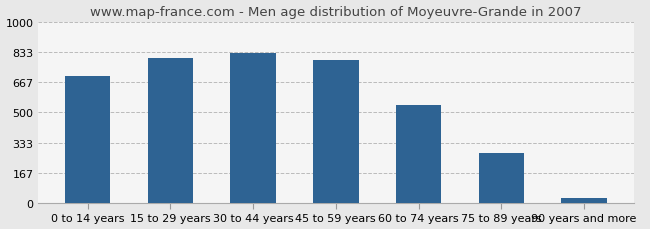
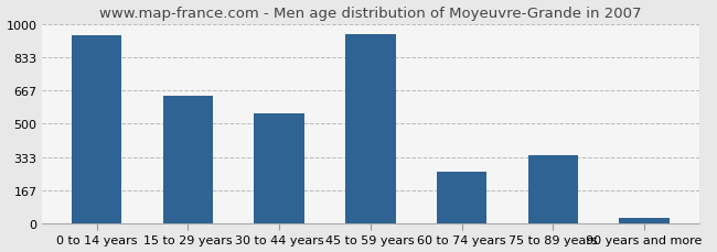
0 to 14 years: 700 -> 940
15 to 29 years: 800 -> 640
30 to 44 years: 820 -> 550
45 to 59 years: 790 -> 950
60 to 74 years: 540 -> 260
75 to 89 years: 280 -> 340
